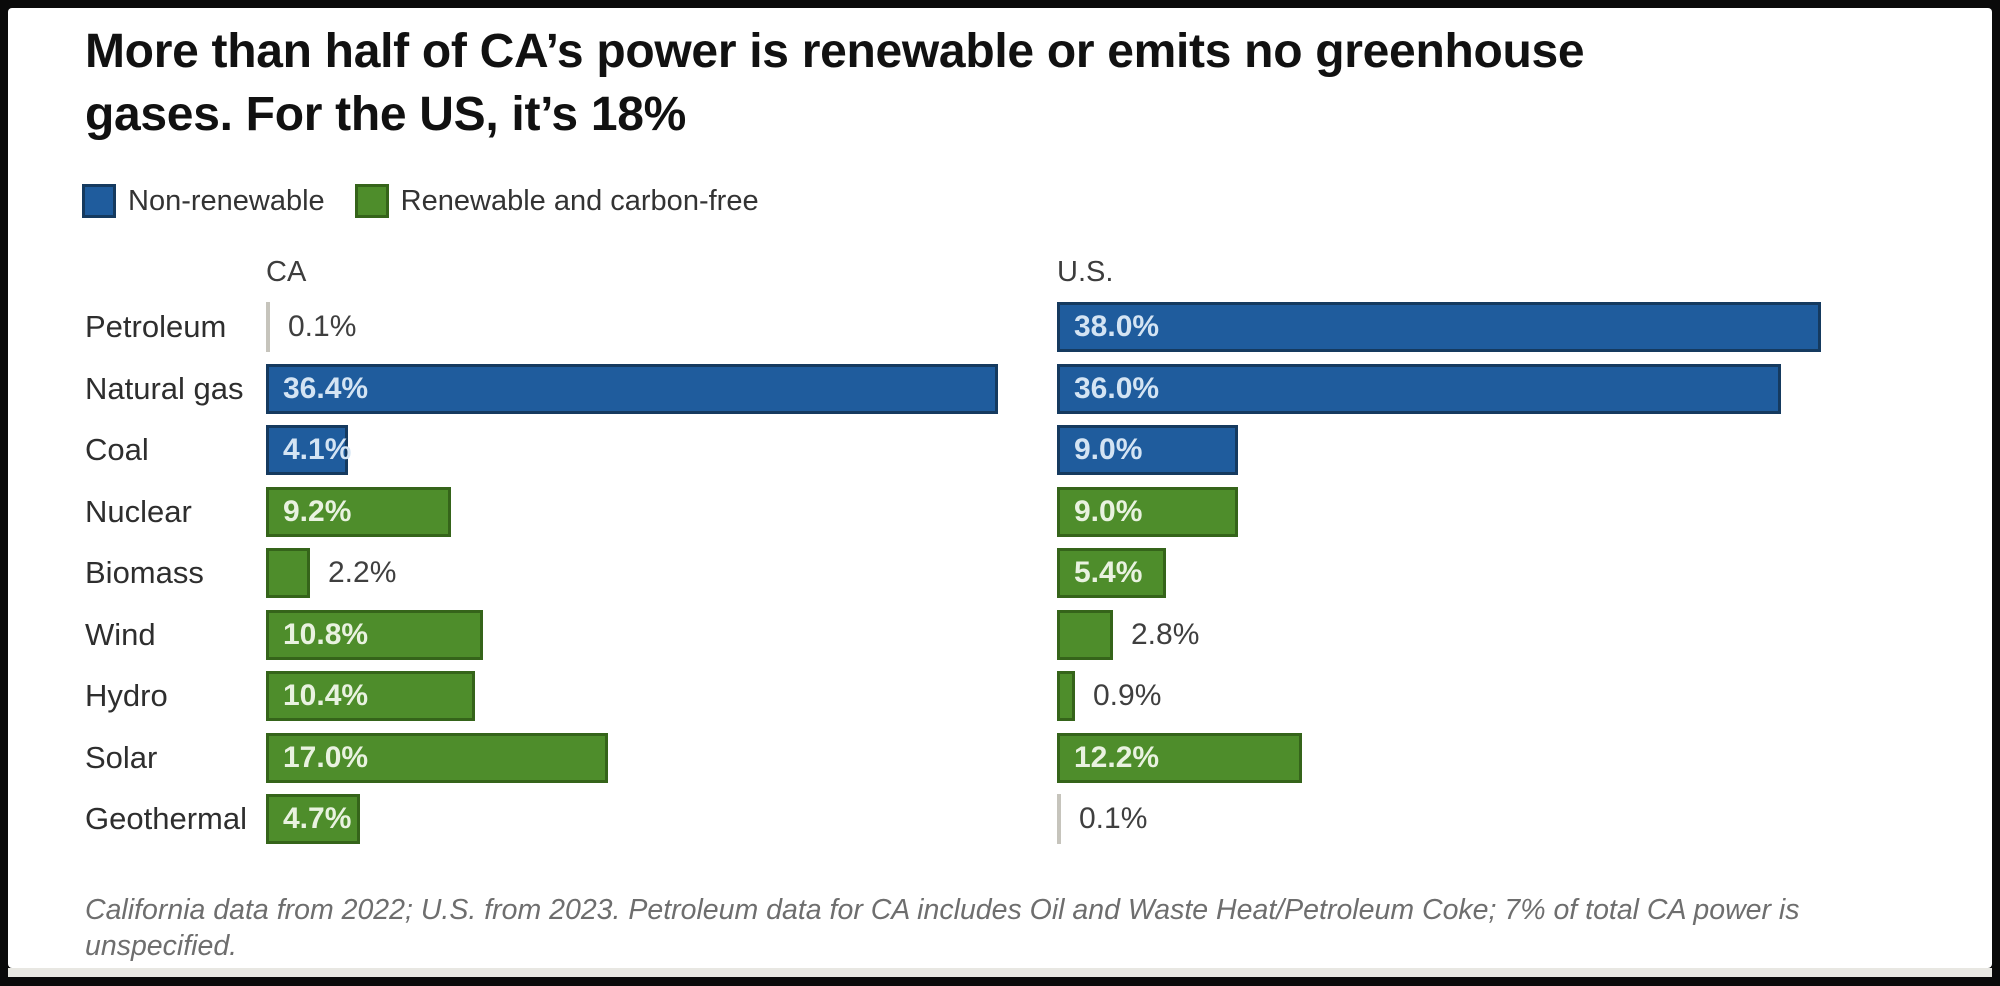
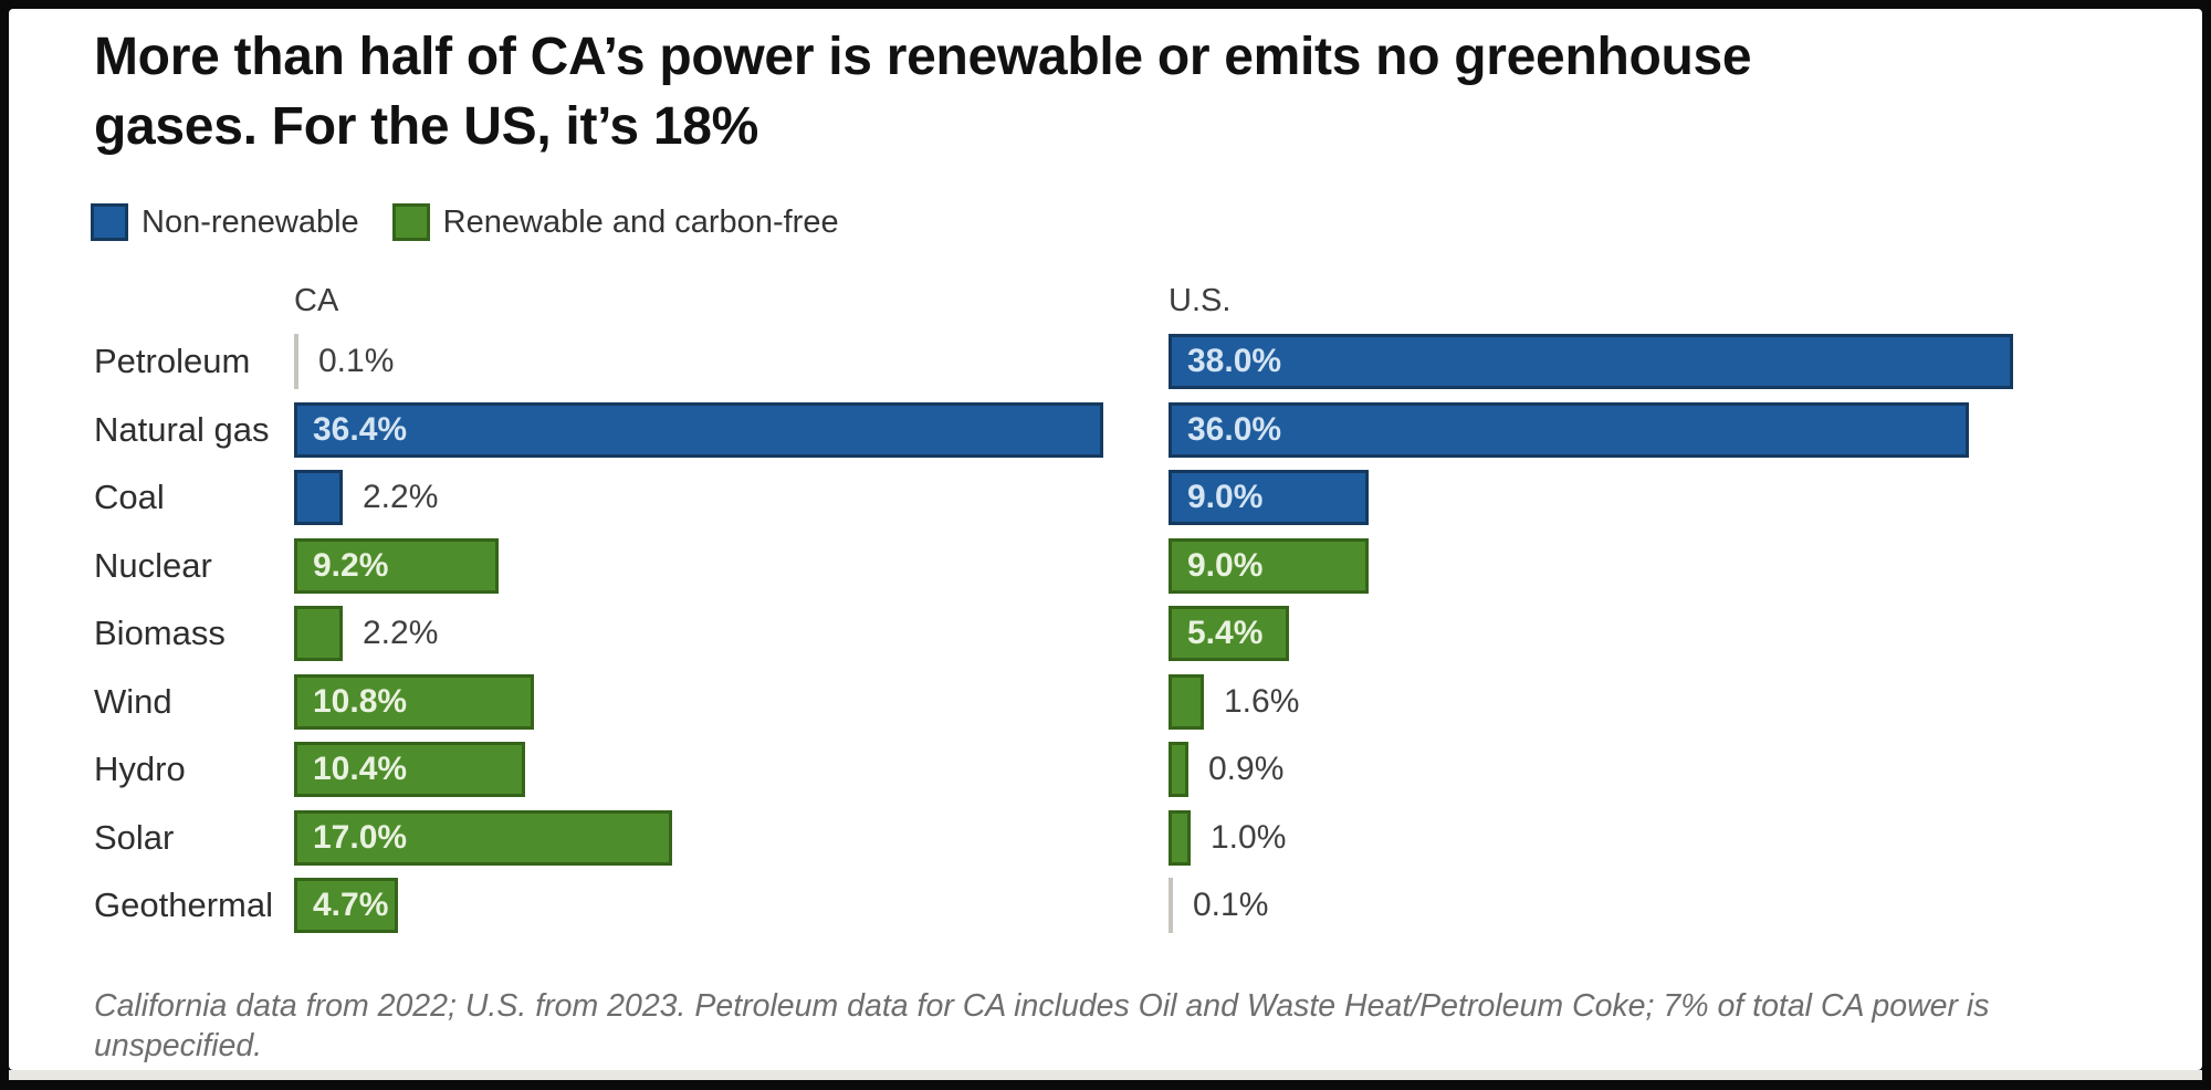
CA/Coal: 4.1% -> 2.2%
U.S./Wind: 2.8% -> 1.6%
U.S./Solar: 12.2% -> 1.0%
